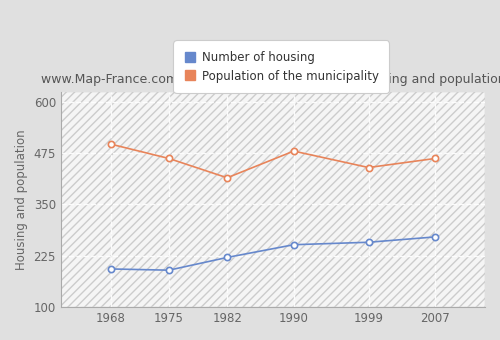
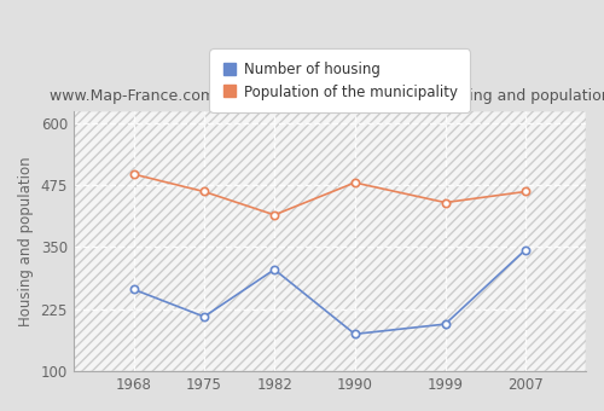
Number of housing/1968: 193 -> 265
Number of housing/1975: 190 -> 210
Number of housing/1982: 221 -> 305
Number of housing/1990: 252 -> 175
Number of housing/1999: 258 -> 195
Number of housing/2007: 271 -> 345
